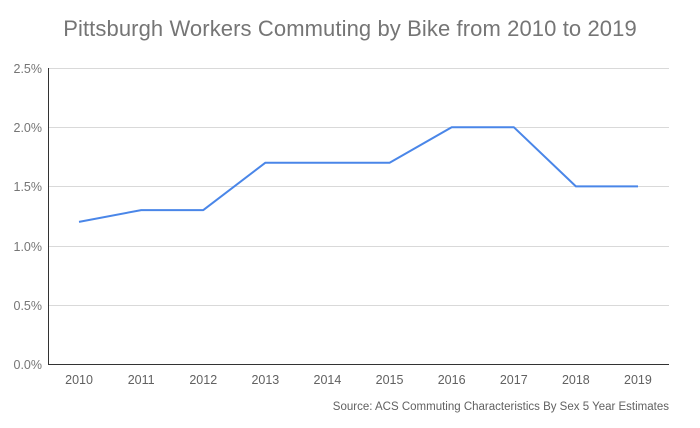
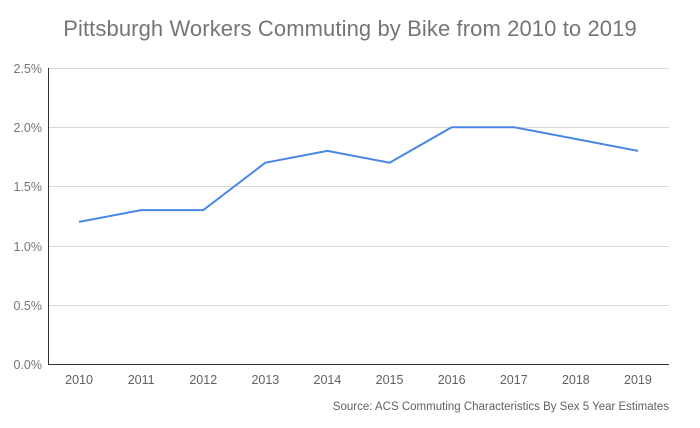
2014: 1.7% -> 1.8%
2018: 1.5% -> 1.9%
2019: 1.5% -> 1.8%
